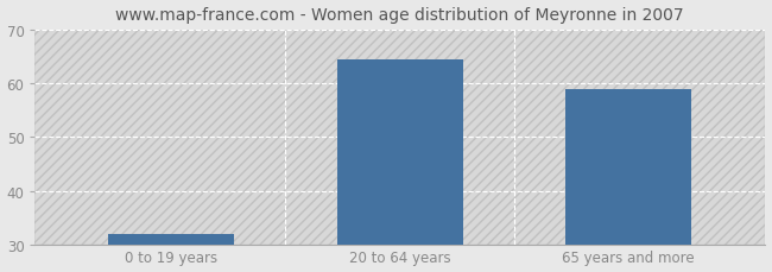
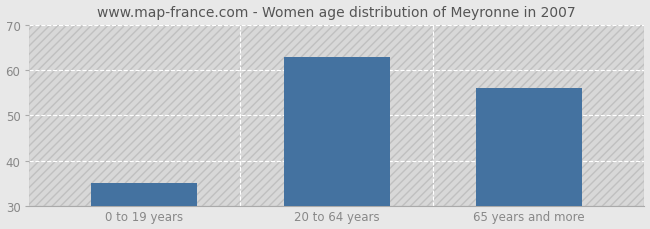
0 to 19 years: 32.0 -> 35.0
20 to 64 years: 64.5 -> 63.0
65 years and more: 59.0 -> 56.0
